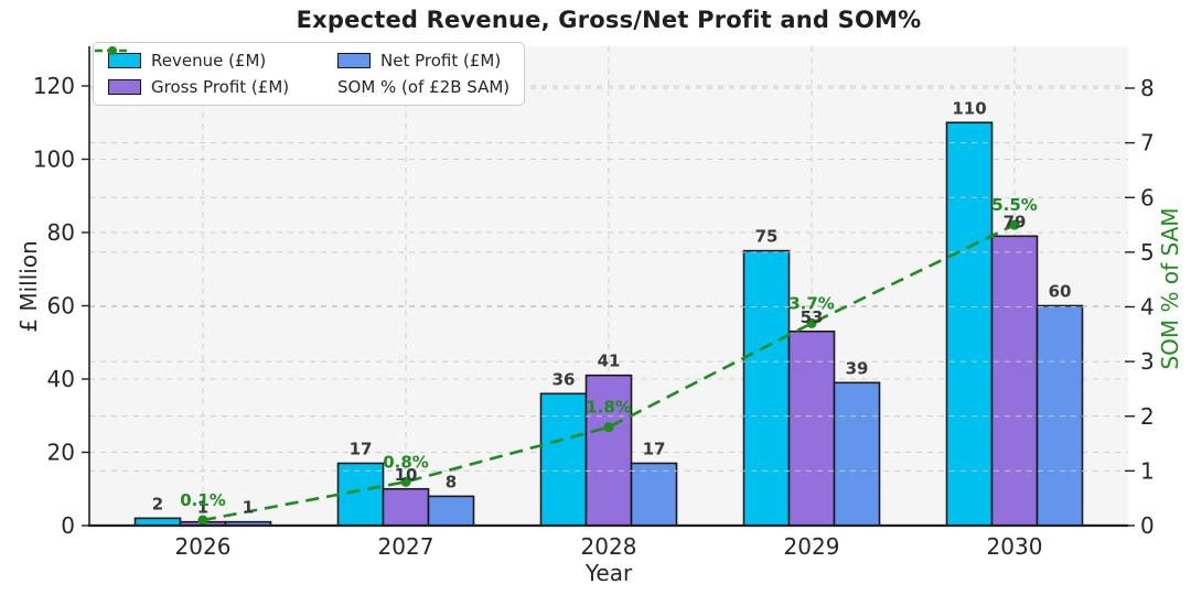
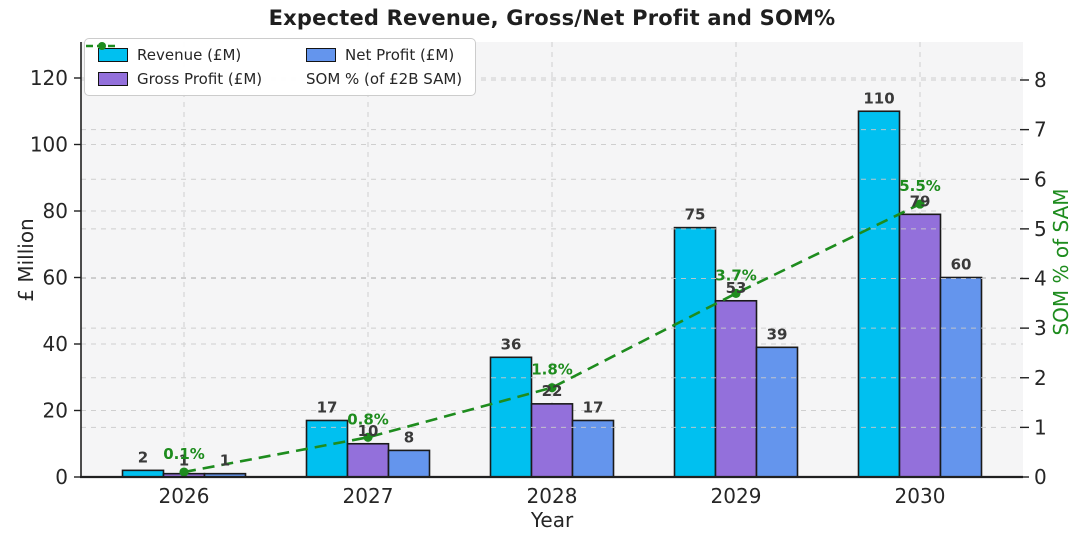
Gross Profit (£M)/2028: 41 -> 22
